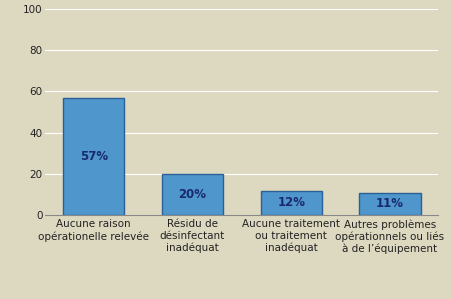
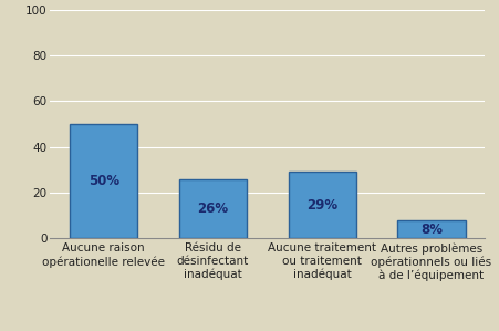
Aucune raison opérationelle relevée: 57% -> 50%
Résidu de désinfectant inadéquat: 20% -> 26%
Aucune traitement ou traitement inadéquat: 12% -> 29%
Autres problèmes opérationnels ou liés à de l’équipement: 11% -> 8%
